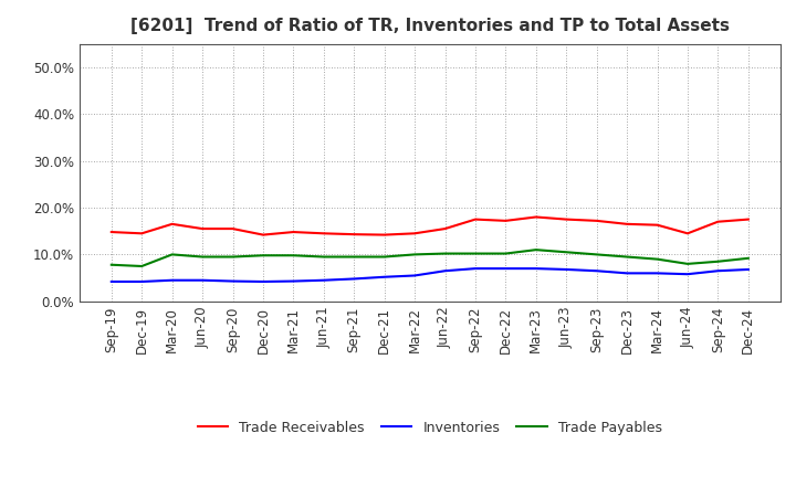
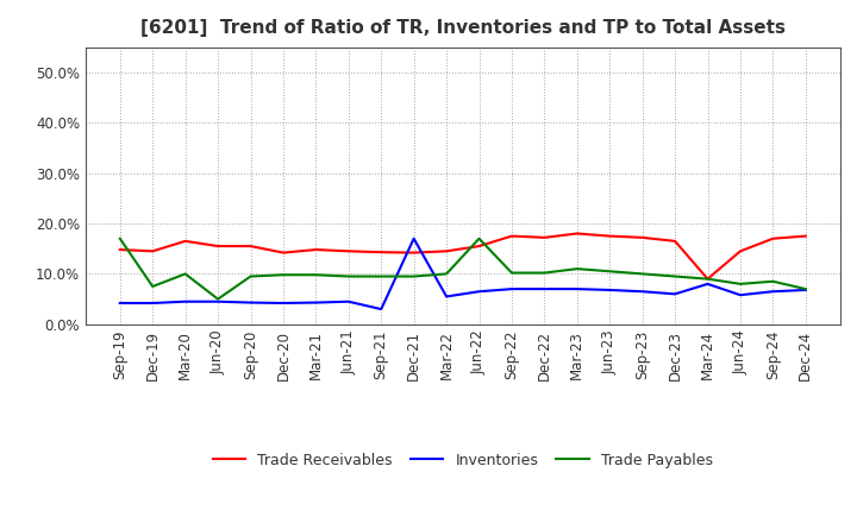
Trade Payables/Sep-19: 7.8% -> 17.0%
Trade Payables/Jun-20: 9.5% -> 5.0%
Inventories/Sep-21: 4.8% -> 3.0%
Inventories/Dec-21: 5.2% -> 17.0%
Trade Payables/Jun-22: 10.2% -> 17.0%
Trade Receivables/Mar-24: 16.3% -> 9.0%
Inventories/Mar-24: 6.0% -> 8.0%
Trade Payables/Dec-24: 9.2% -> 7.0%
